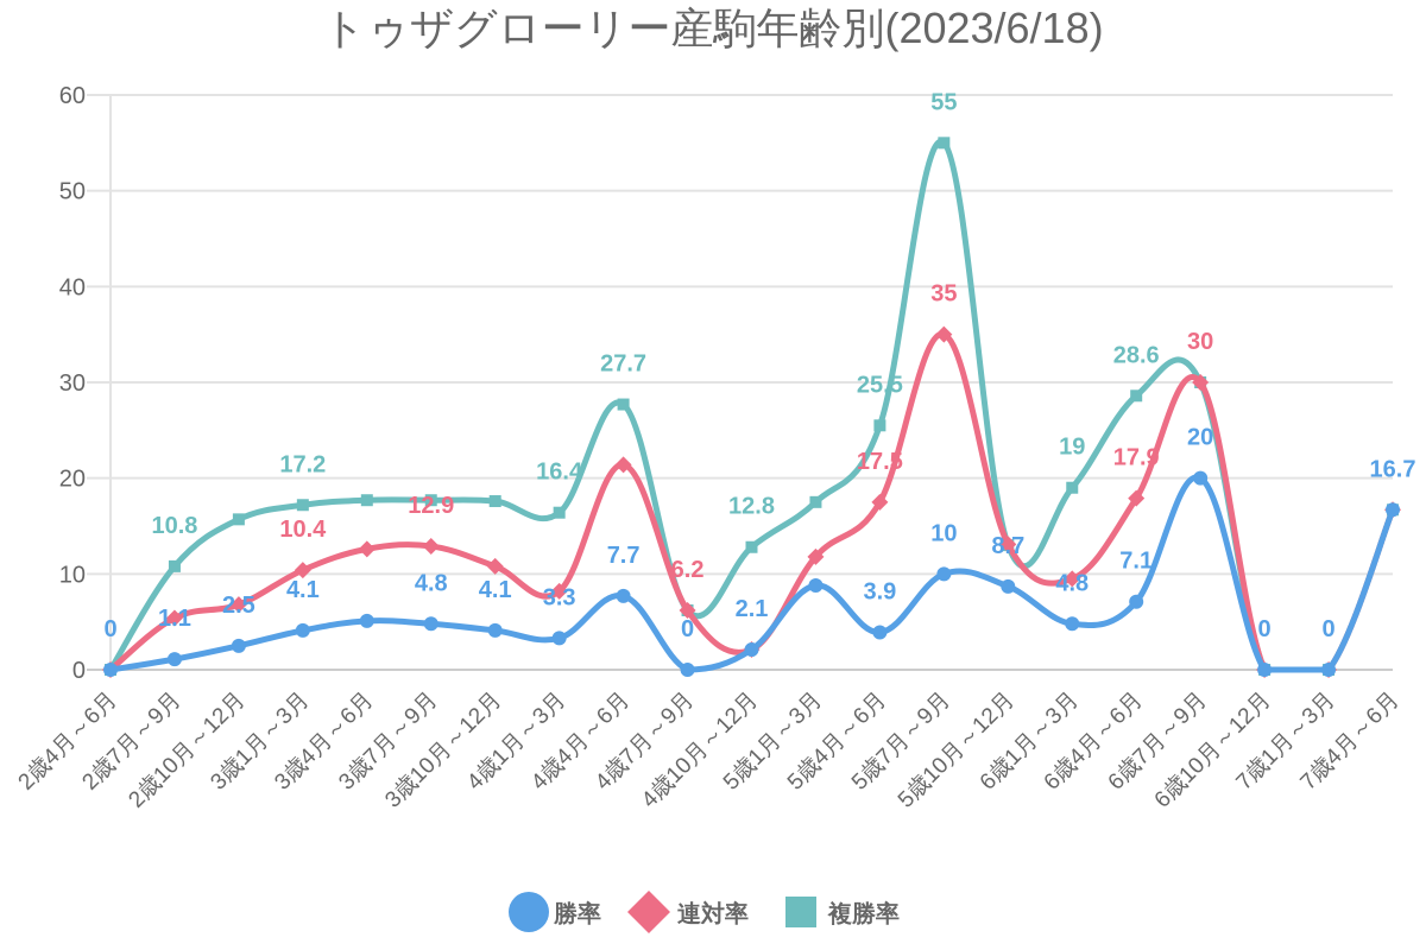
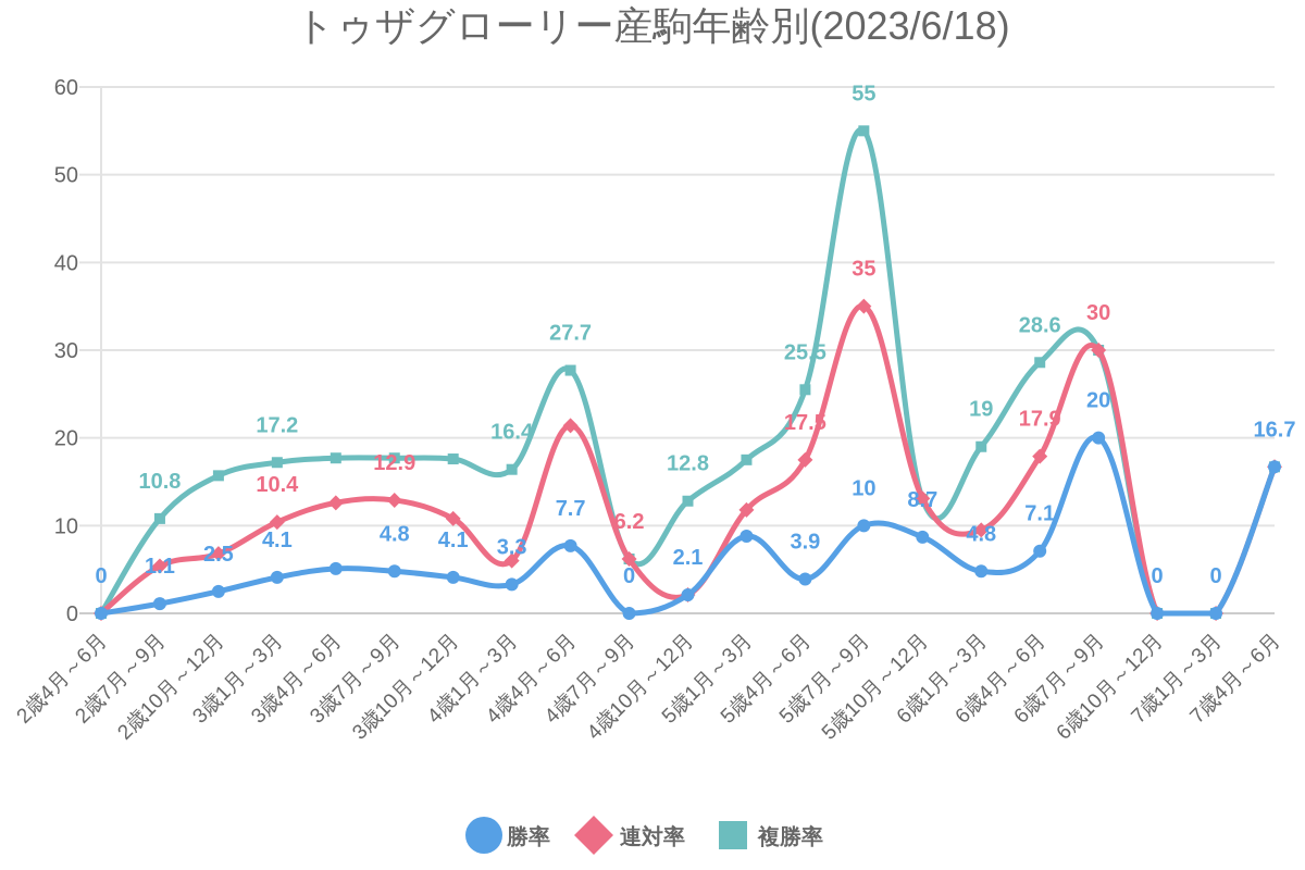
連対率/4歳1月～3月: 8 -> 6
